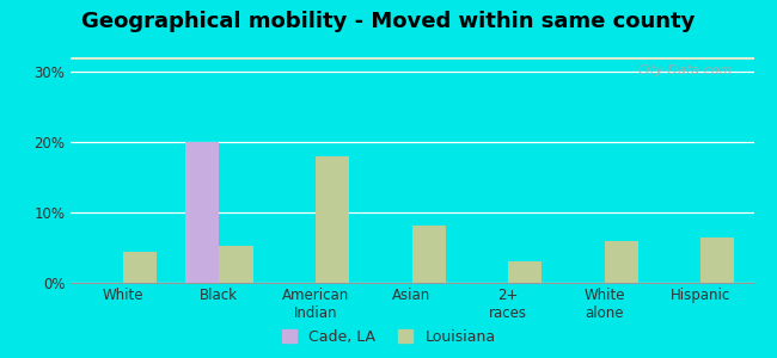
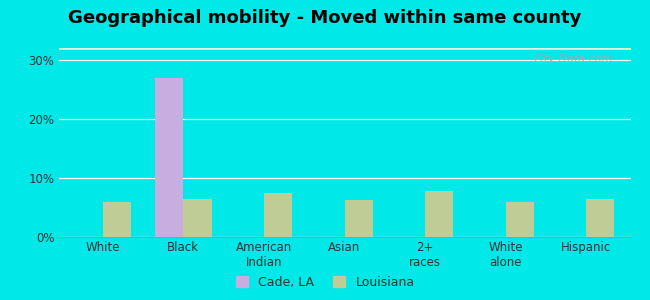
Louisiana/White: 4.4% -> 6.0%
Cade, LA/Black: 20% -> 27%
Louisiana/Black: 5.2% -> 6.5%
Louisiana/American Indian: 18.0% -> 7.5%
Louisiana/Asian: 8.2% -> 6.2%
Louisiana/2+ races: 3.0% -> 7.8%
